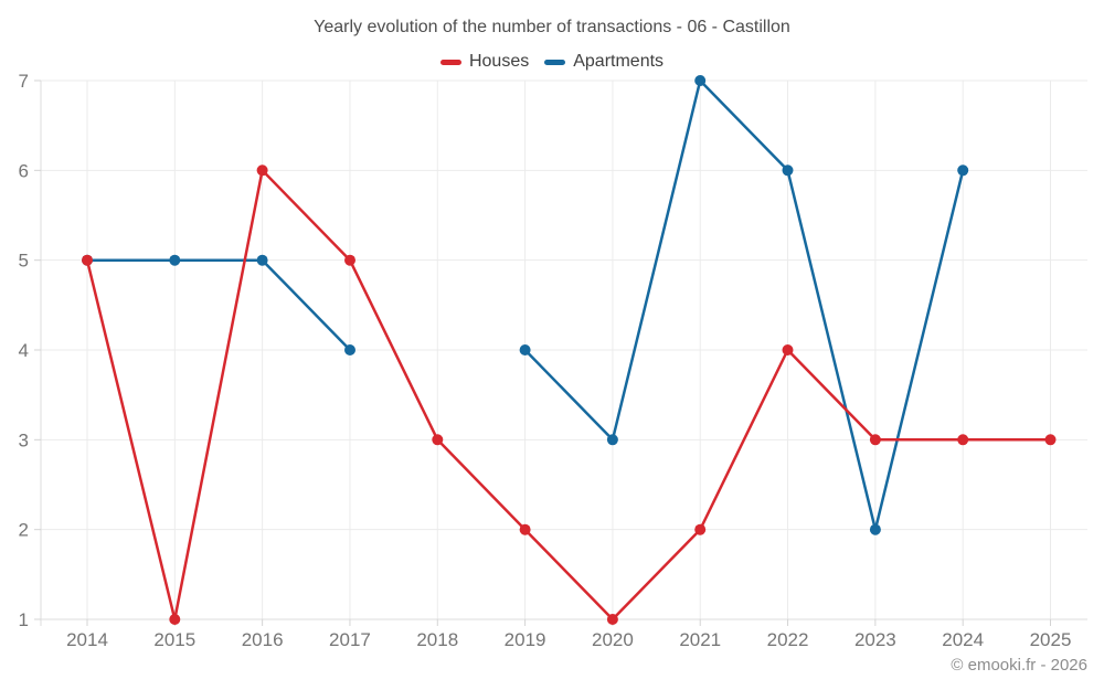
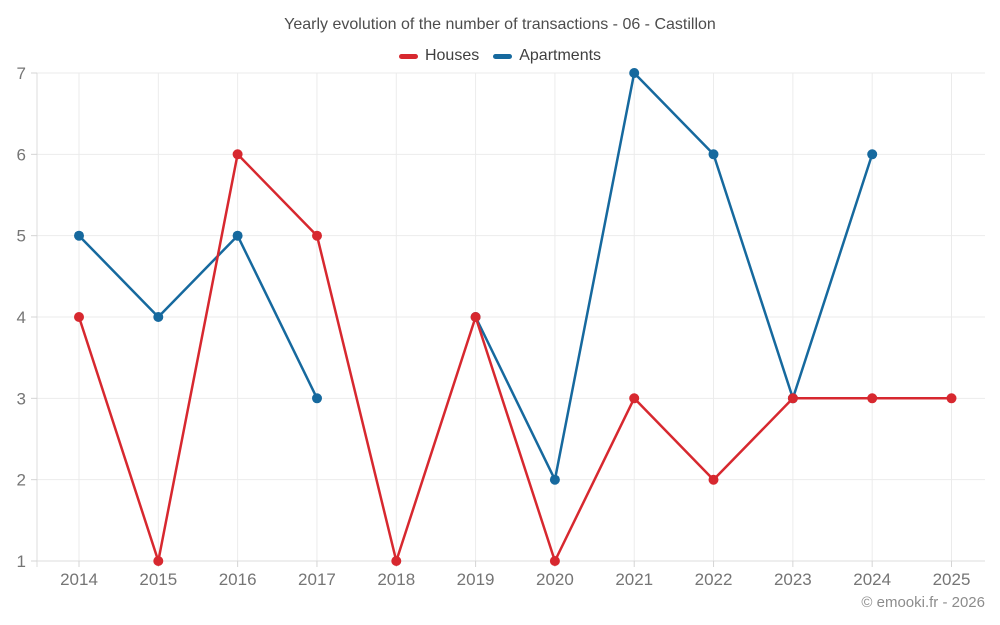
Houses/2014: 5 -> 4
Apartments/2015: 5 -> 4
Apartments/2017: 4 -> 3
Houses/2018: 3 -> 1
Houses/2019: 2 -> 4
Apartments/2020: 3 -> 2
Houses/2021: 2 -> 3
Houses/2022: 4 -> 2
Apartments/2023: 2 -> 3
